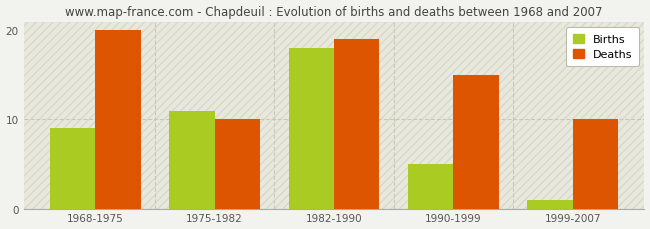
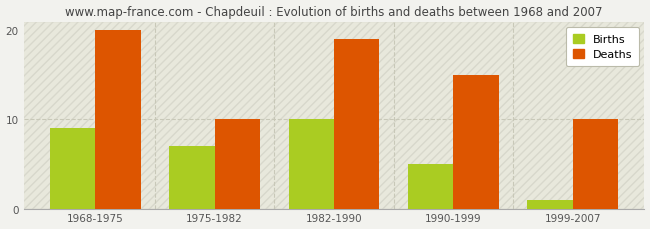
Births/1975-1982: 11 -> 7
Births/1982-1990: 18 -> 10
